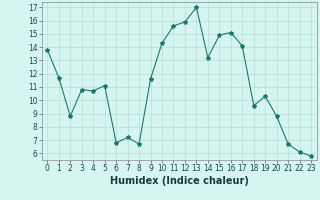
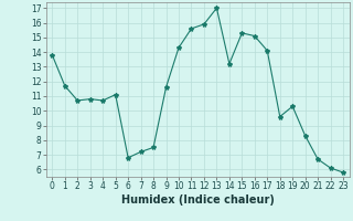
2: 8.8 -> 10.7
8: 6.7 -> 7.5
15: 14.9 -> 15.3
20: 8.8 -> 8.3
